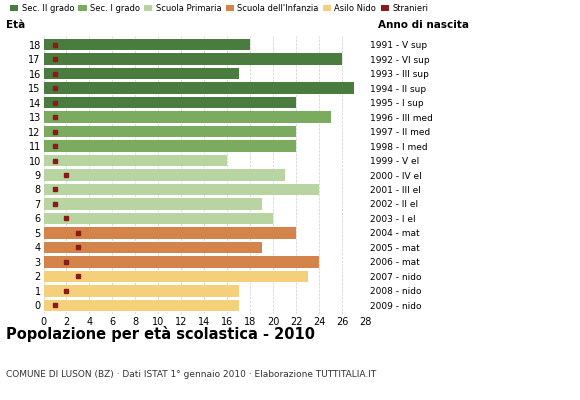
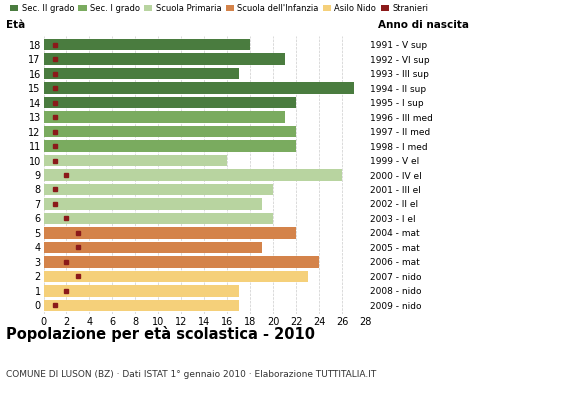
17: 26 -> 21
13: 25 -> 21
9: 21 -> 26
8: 24 -> 20
